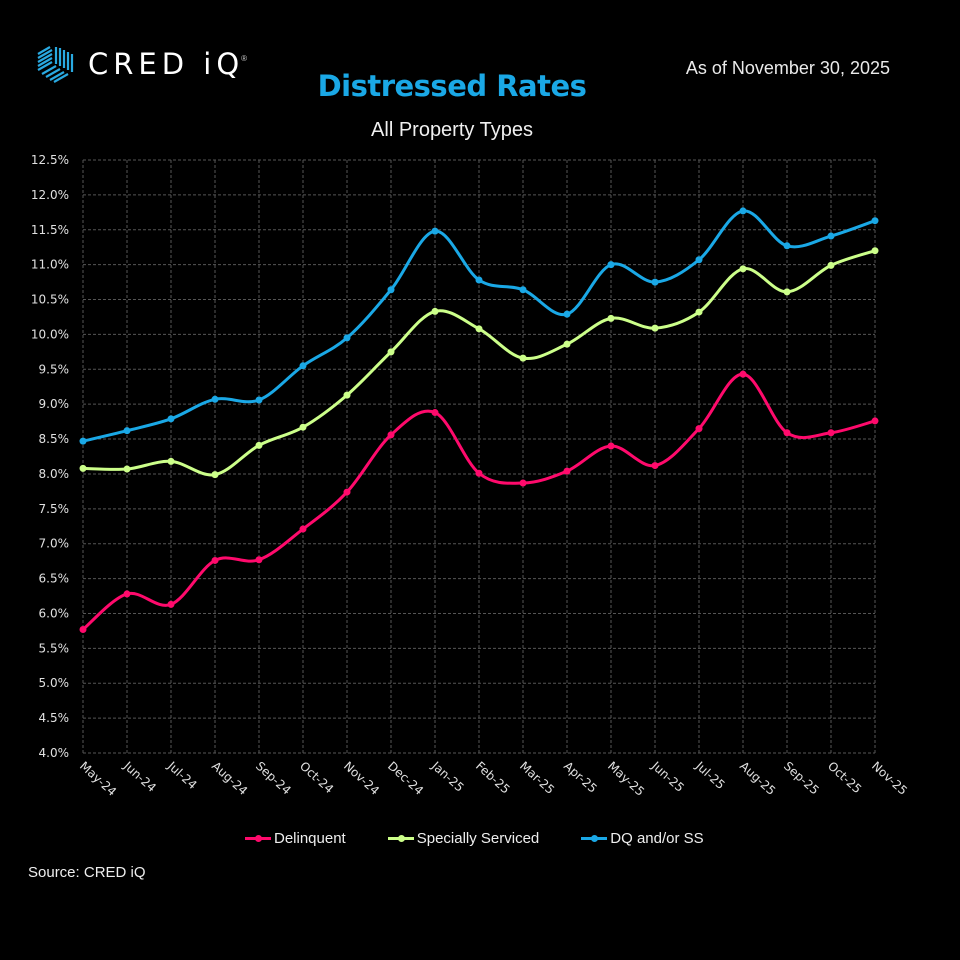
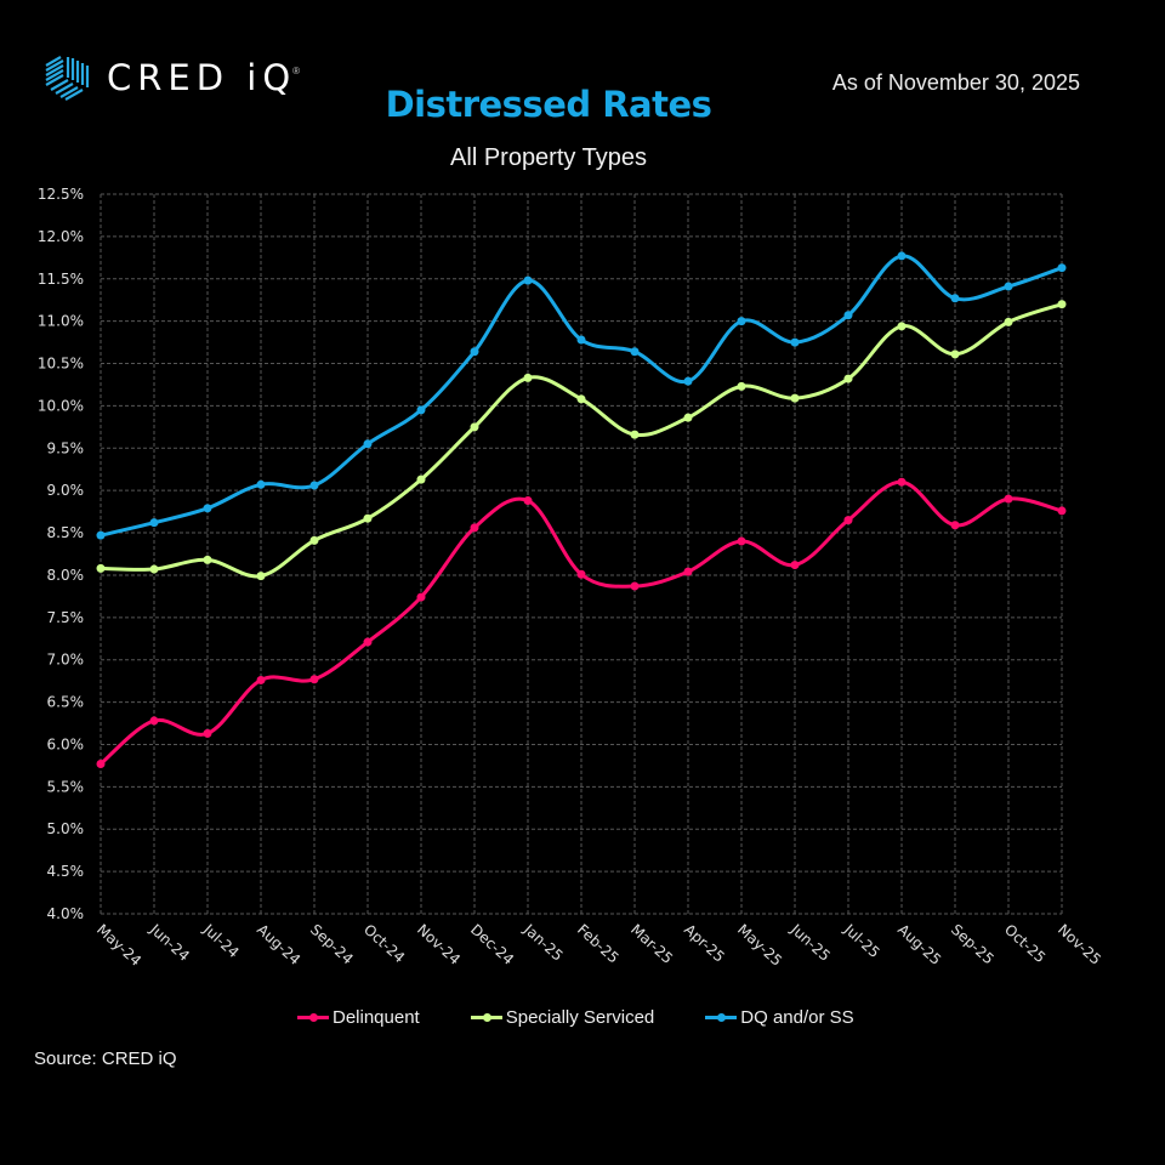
Delinquent/Aug-25: 9.4% -> 9.1%
Delinquent/Oct-25: 8.6% -> 8.9%
